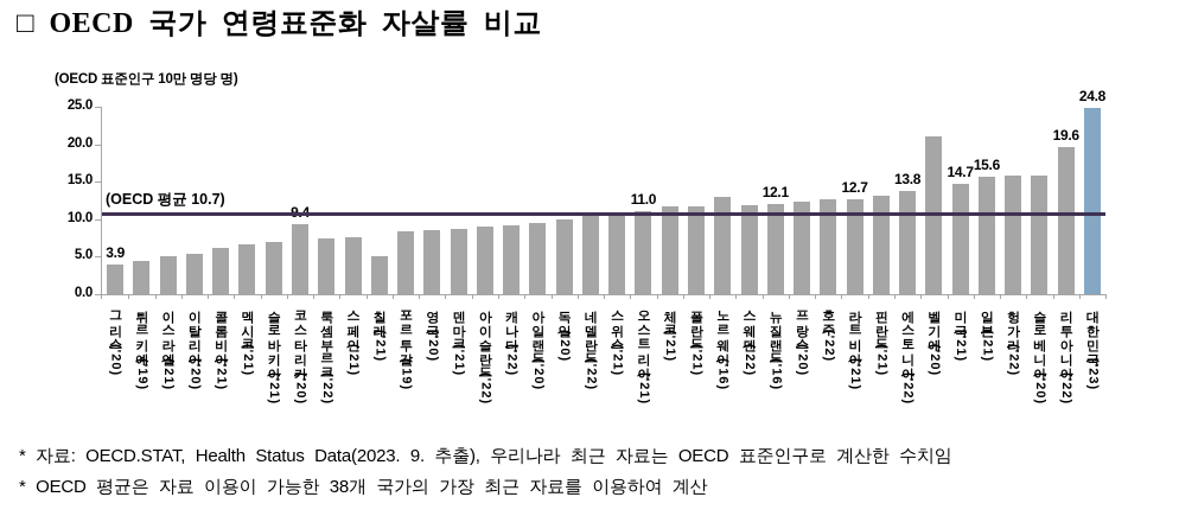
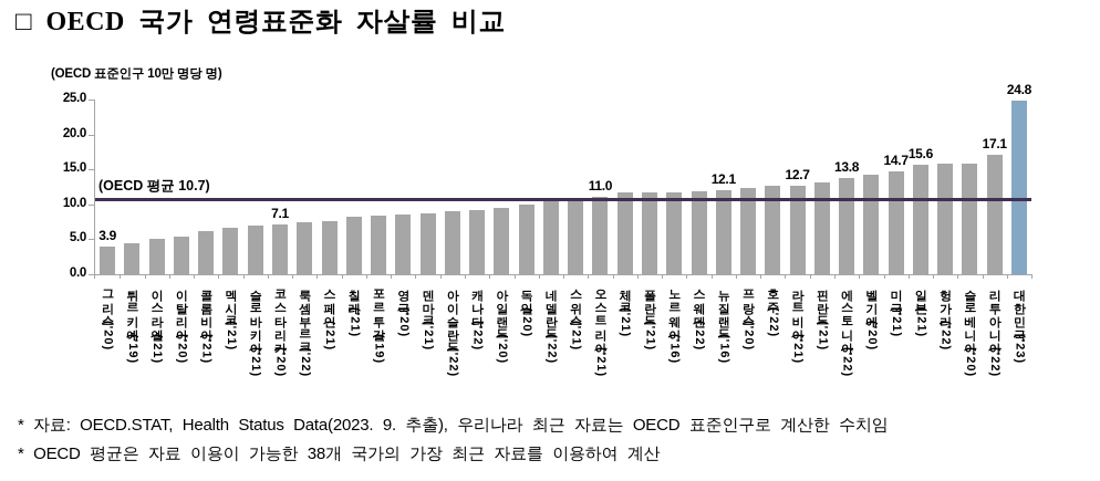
코스타리카('20): 9.4 -> 7.1
칠레('21): 5 -> 8
노르웨이('16): 13 -> 12
벨기에('20): 21 -> 14
리투아니아('22): 19.6 -> 17.1
